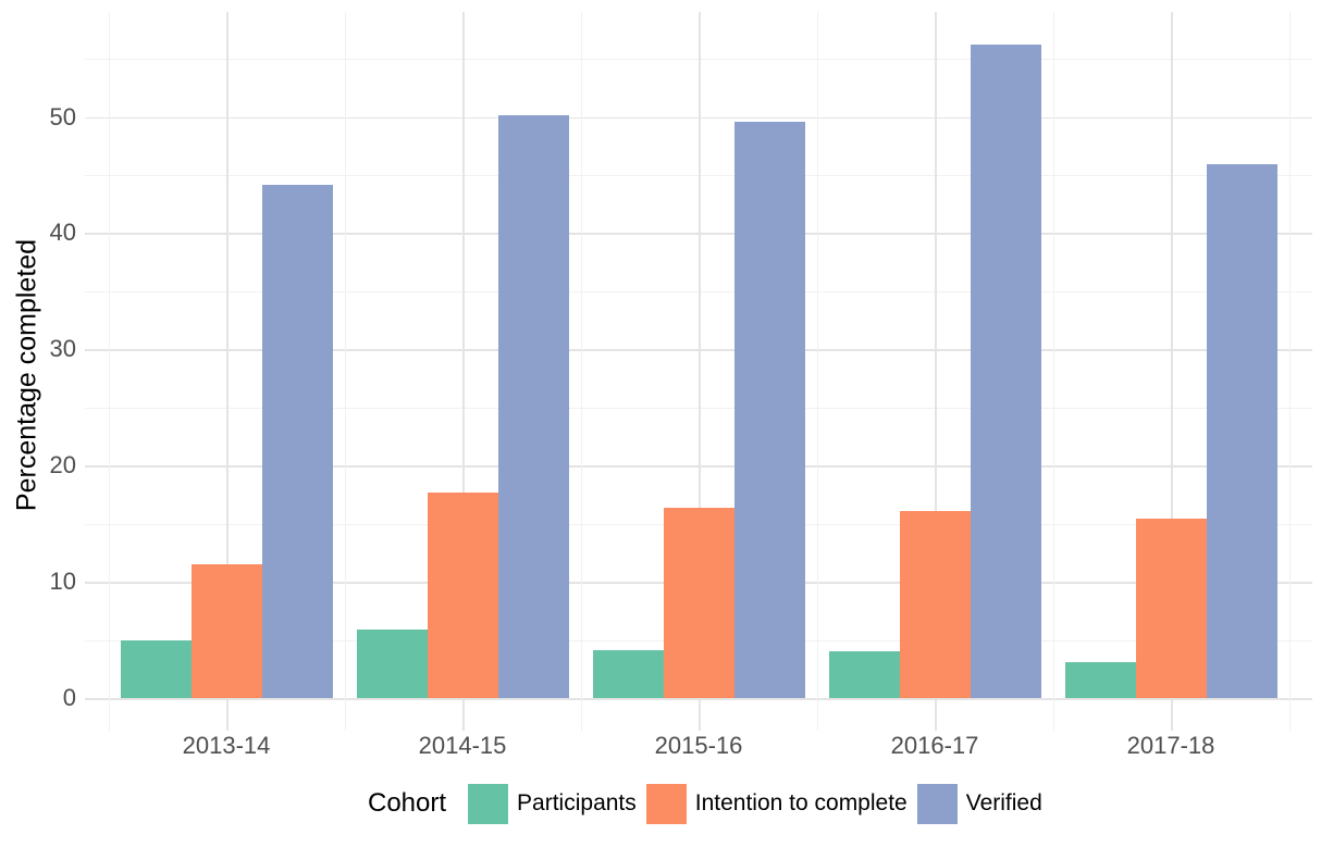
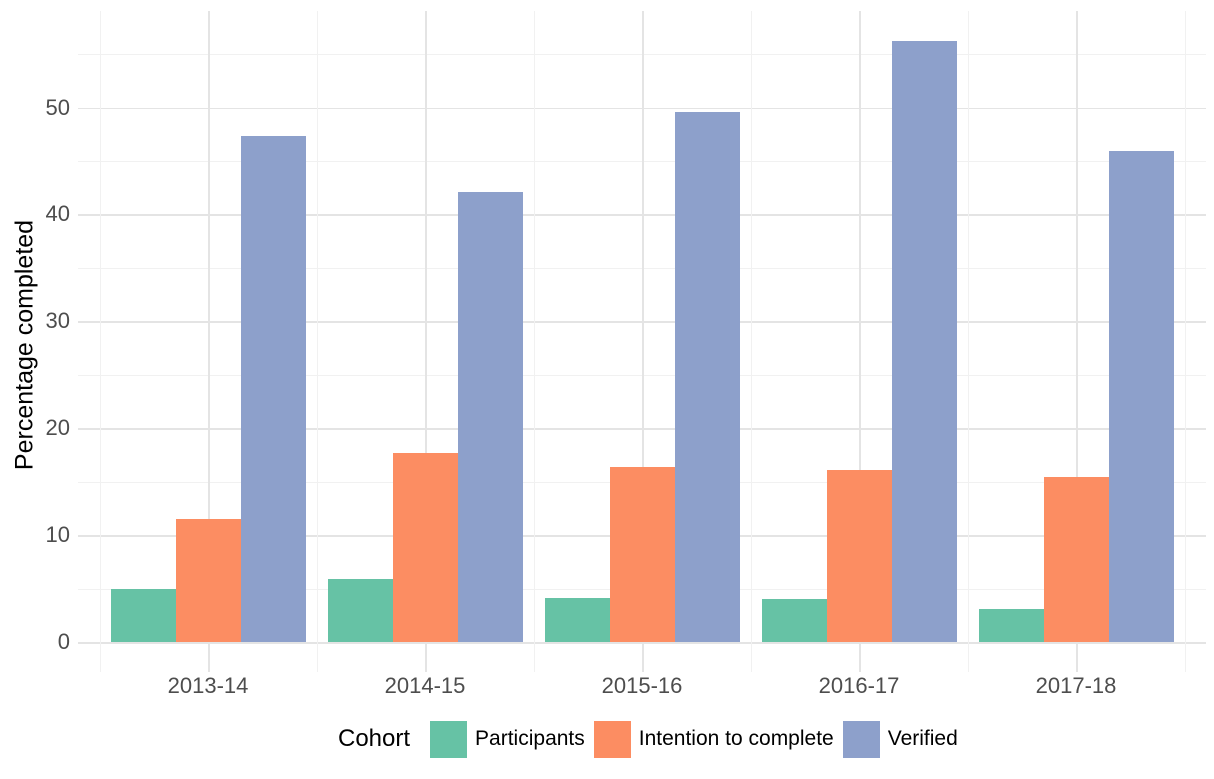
Verified/2013-14: 44.2 -> 47.3
Verified/2014-15: 50.1 -> 42.1
